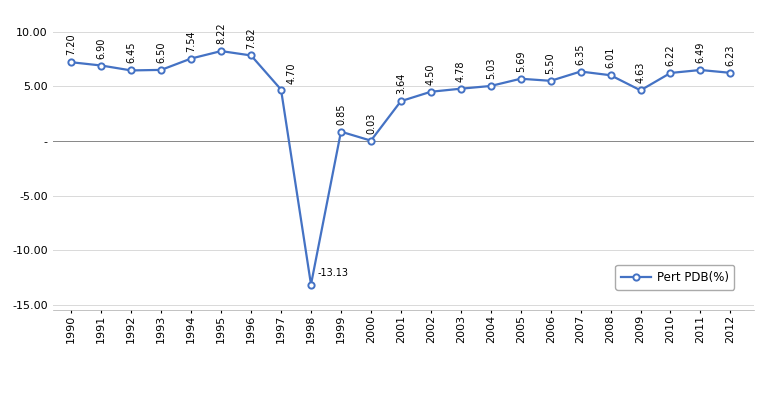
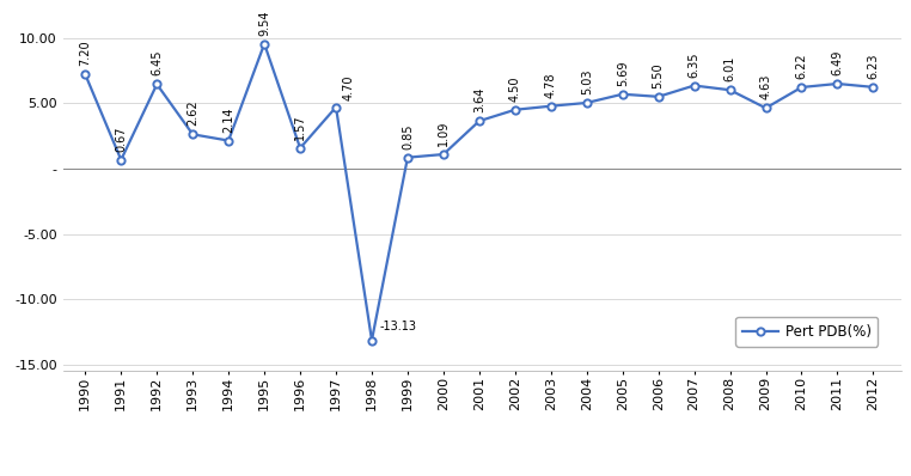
1991: 6.90 -> 0.67
1993: 6.50 -> 2.62
1994: 7.54 -> 2.14
1995: 8.22 -> 9.54
1996: 7.82 -> 1.57
2000: 0.03 -> 1.09
